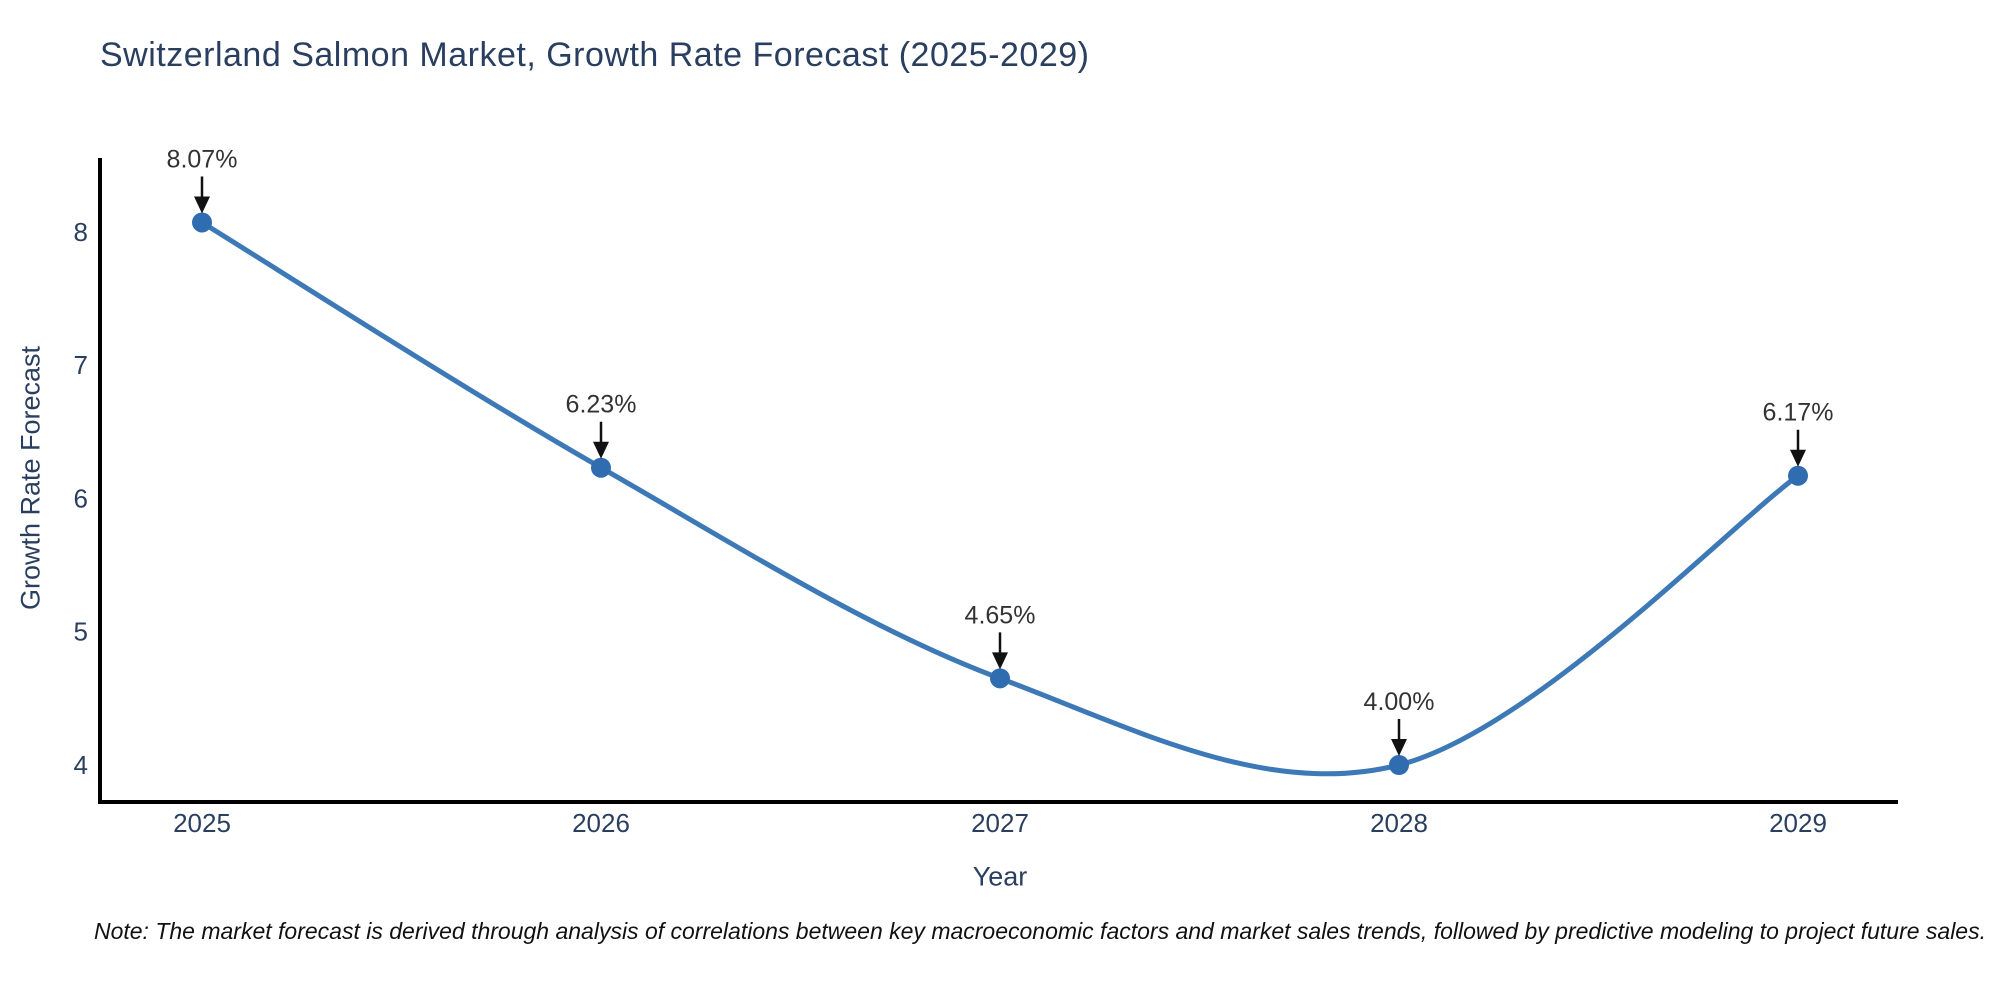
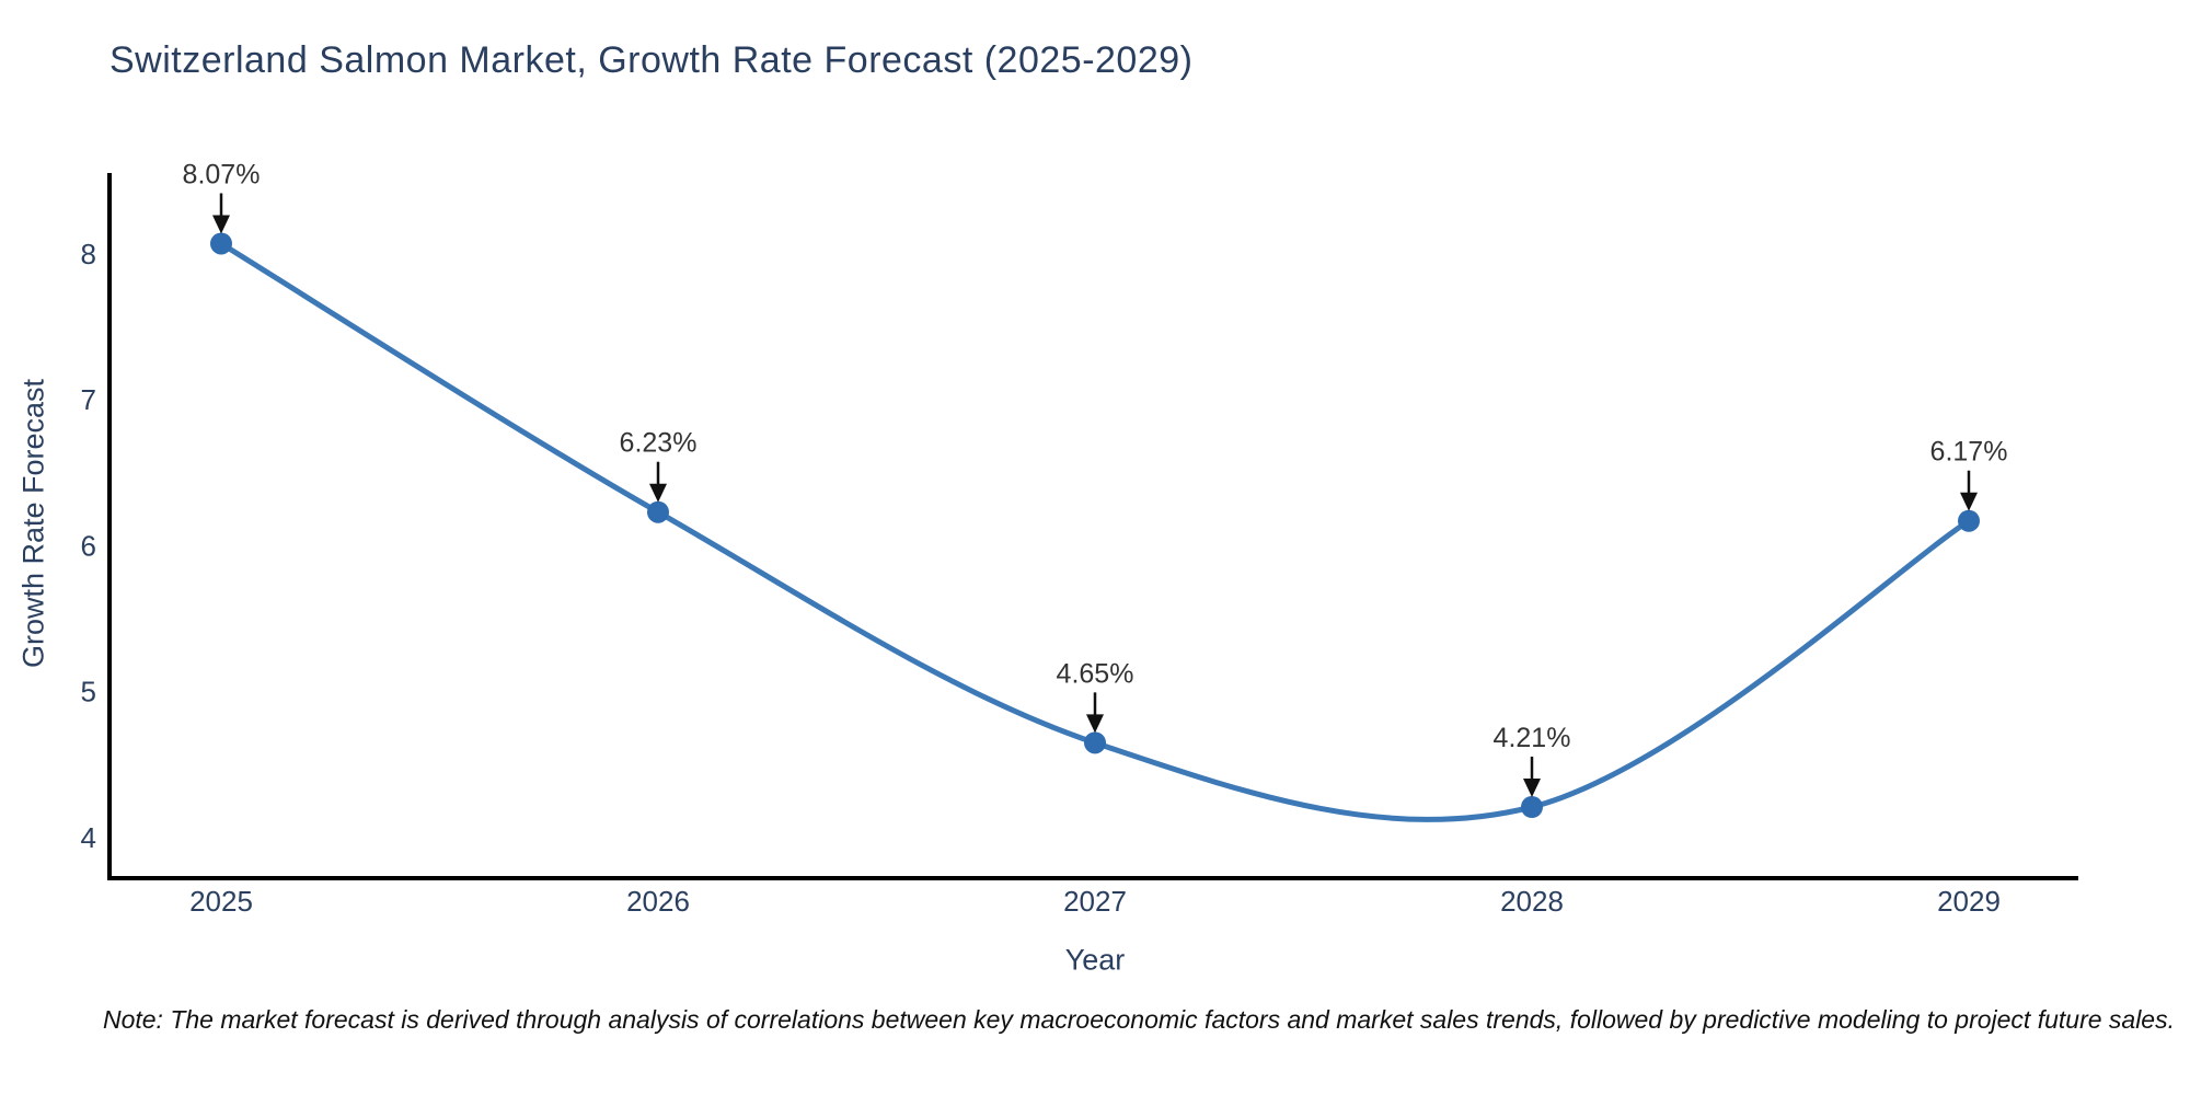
2028: 4.00% -> 4.21%
